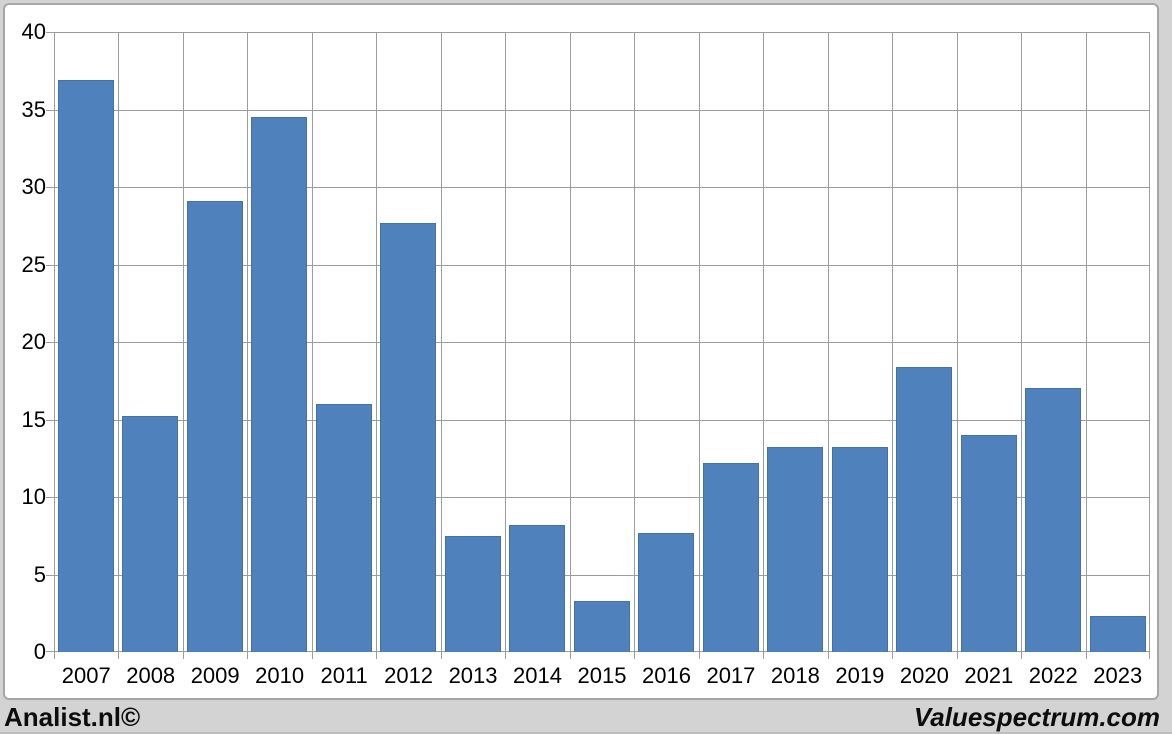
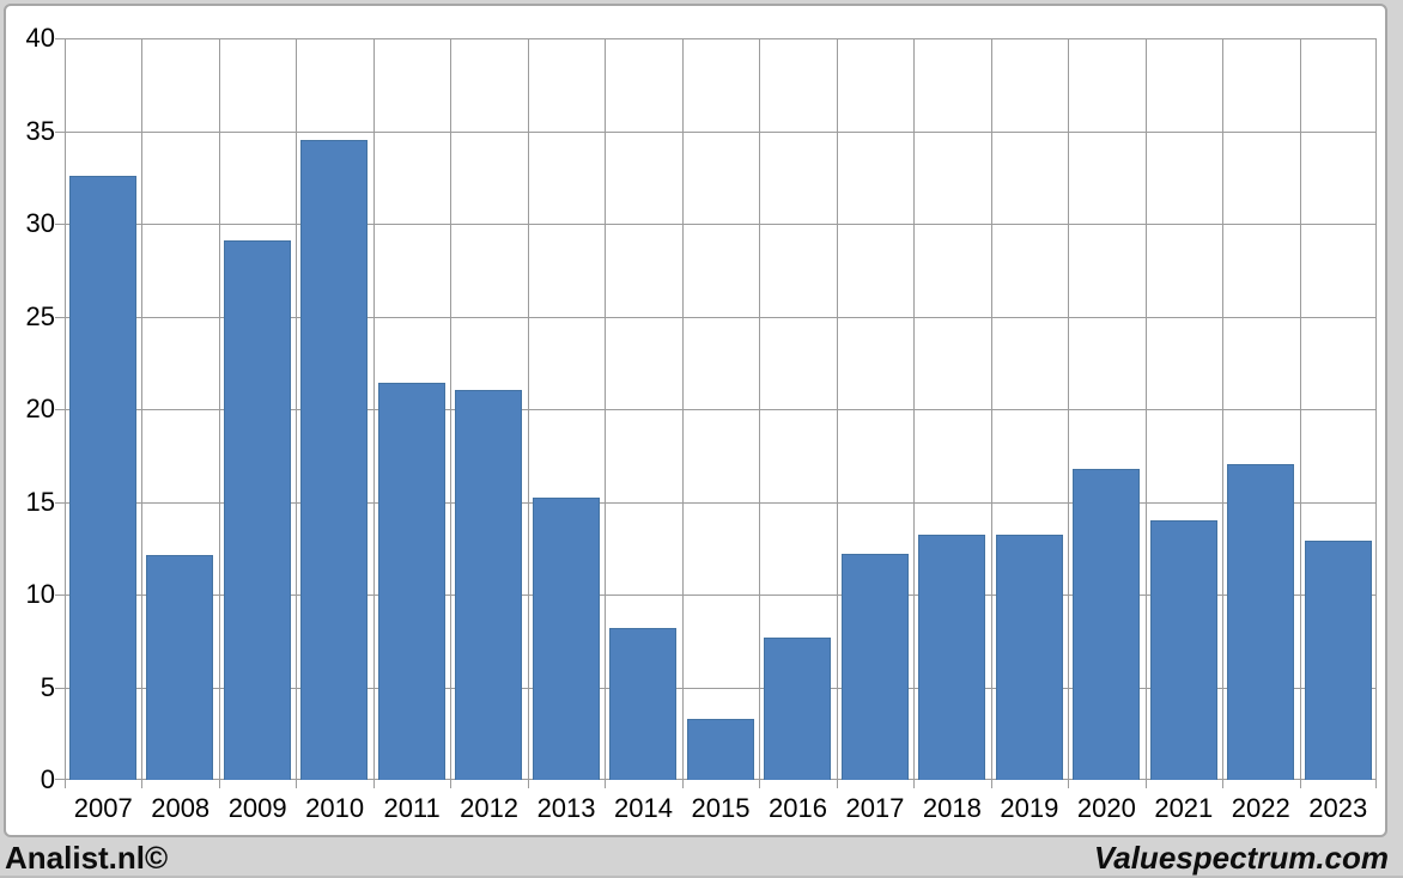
2007: 36.9 -> 32.6
2008: 15.2 -> 12.1
2011: 16.0 -> 21.4
2012: 27.7 -> 21.0
2013: 7.5 -> 15.2
2020: 18.4 -> 16.8
2023: 2.3 -> 12.9
